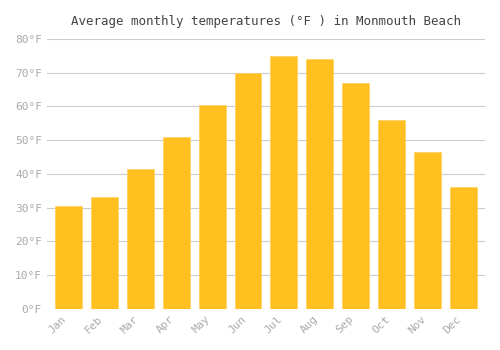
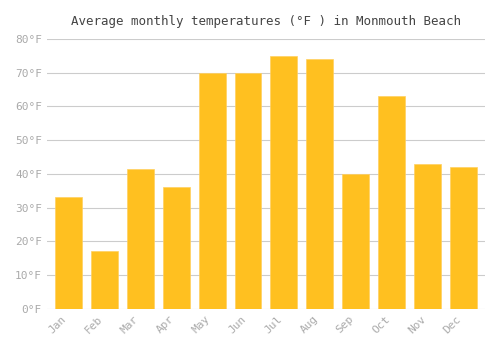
Jan: 30.5°F -> 33.0°F
Feb: 33.0°F -> 17.0°F
Apr: 51.0°F -> 36.0°F
May: 60.5°F -> 70.0°F
Sep: 67.0°F -> 40.0°F
Oct: 56.0°F -> 63.0°F
Nov: 46.5°F -> 43.0°F
Dec: 36.0°F -> 42.0°F
